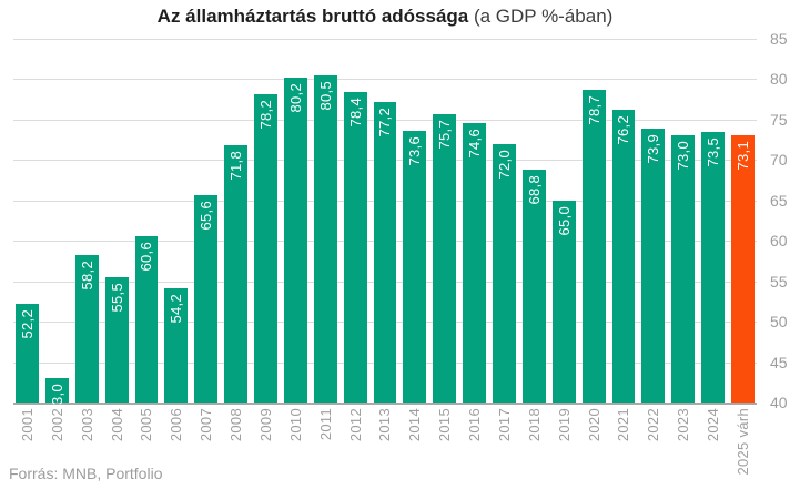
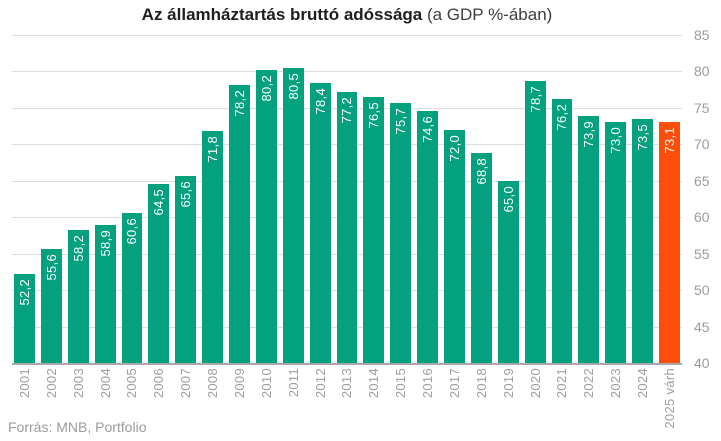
2002: 43,0 -> 55,6
2004: 55,5 -> 58,9
2006: 54,2 -> 64,5
2014: 73,6 -> 76,5
